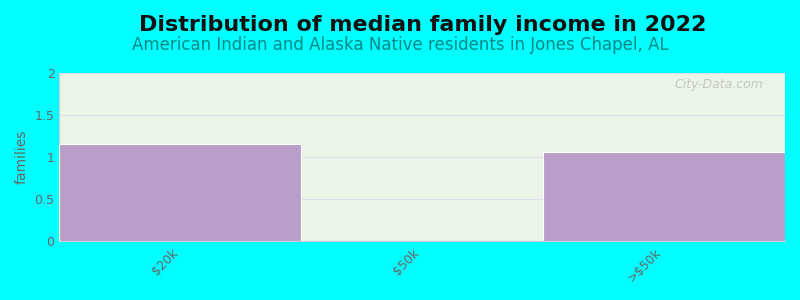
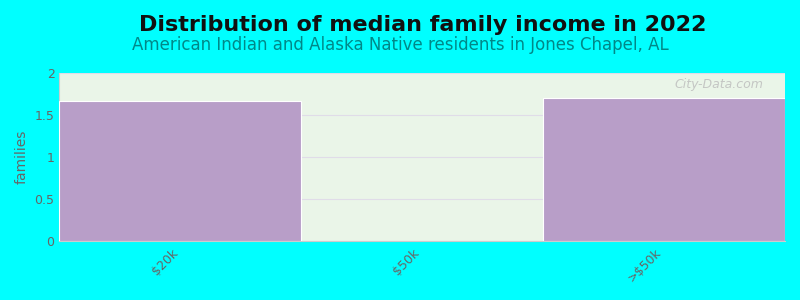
$20k: 1.16 -> 1.67
>$50k: 1.06 -> 1.70
